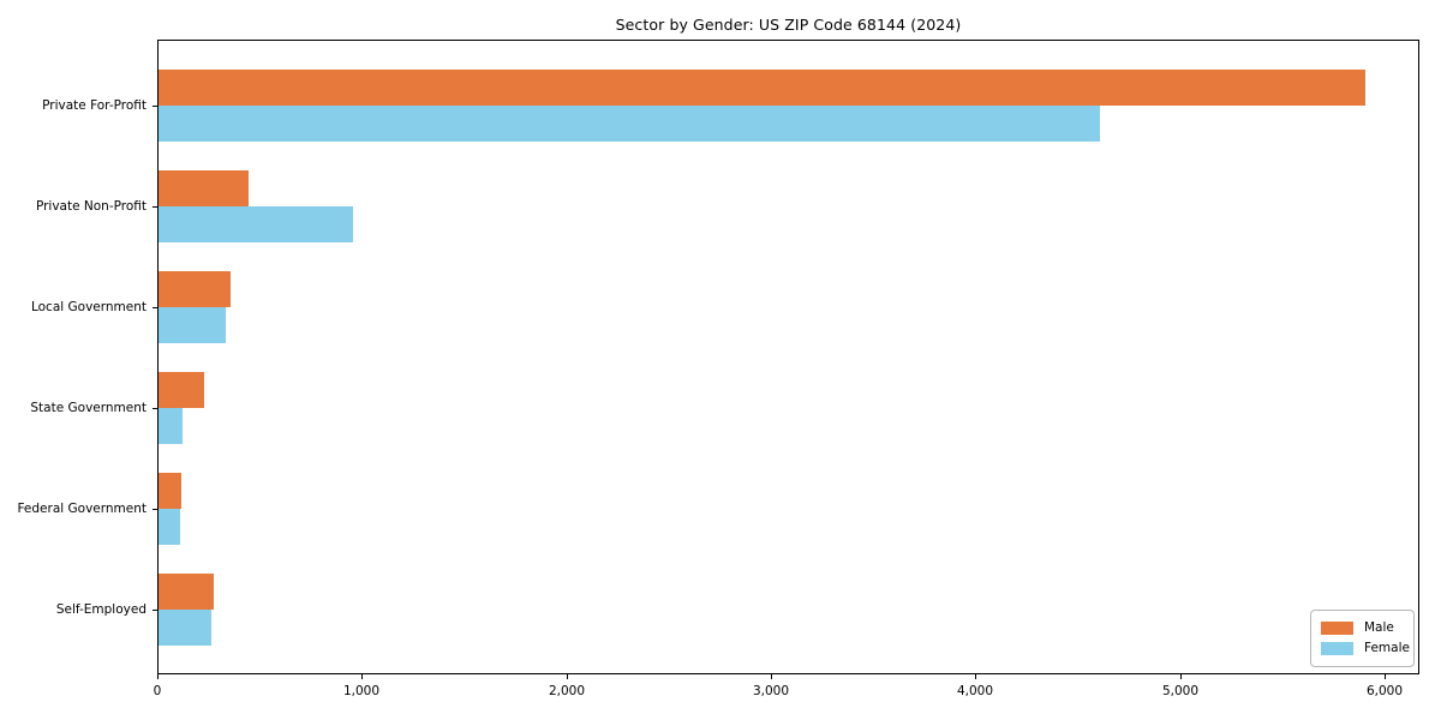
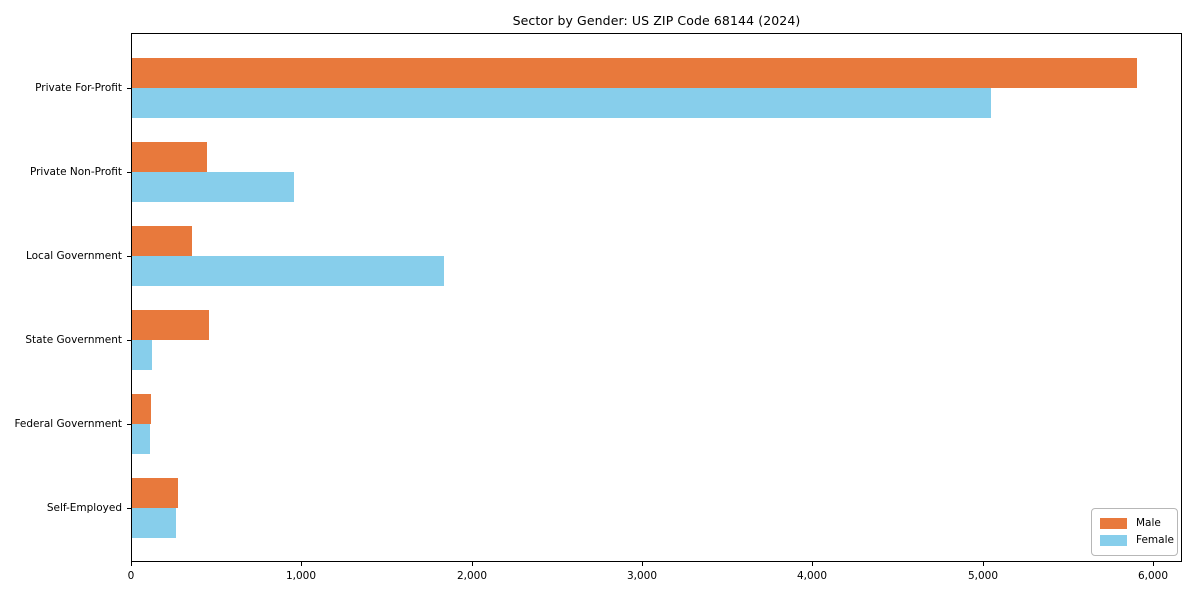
Female/Private For-Profit: 4600 -> 5040
Female/Local Government: 330 -> 1830
Male/State Government: 220 -> 450
